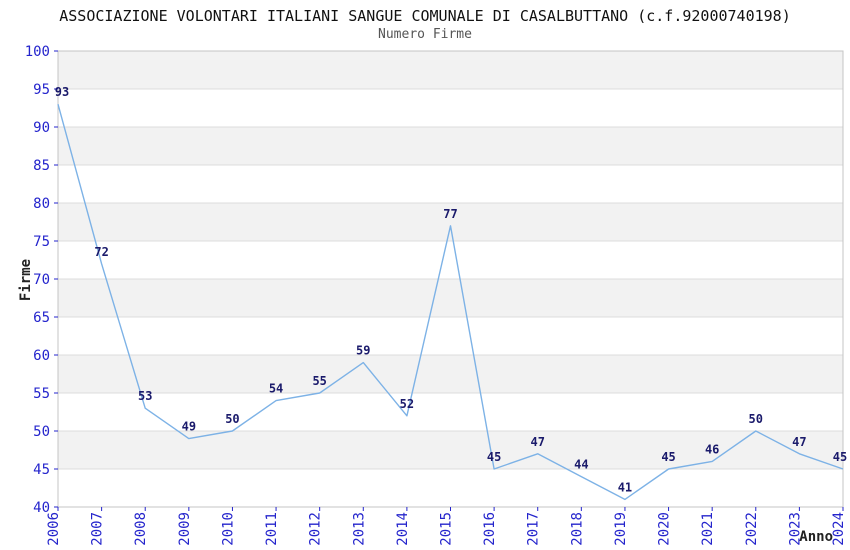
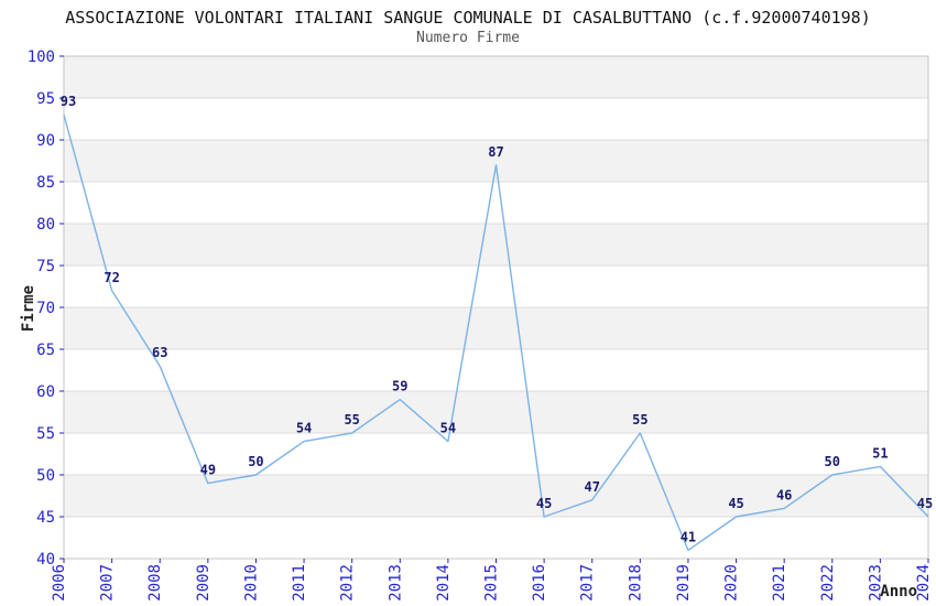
2008: 53 -> 63
2014: 52 -> 54
2015: 77 -> 87
2018: 44 -> 55
2023: 47 -> 51
